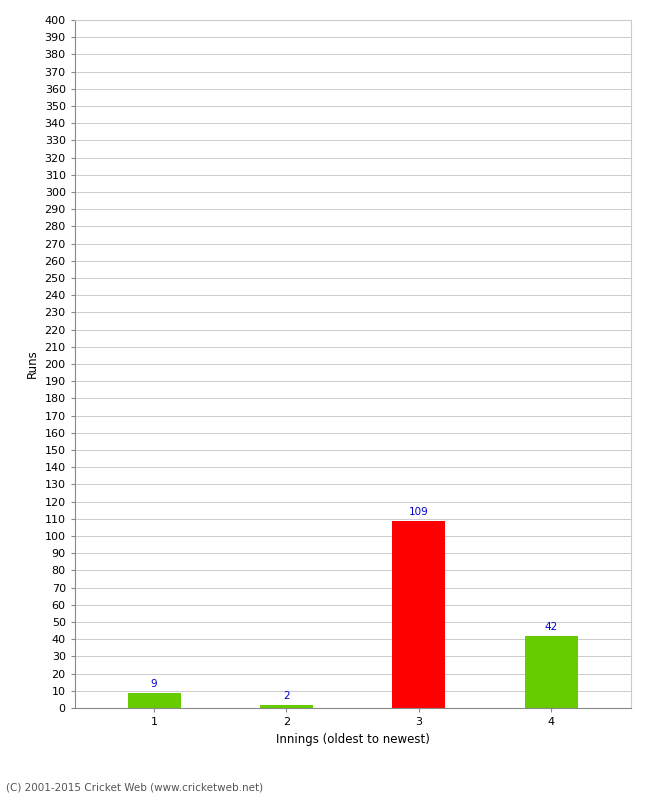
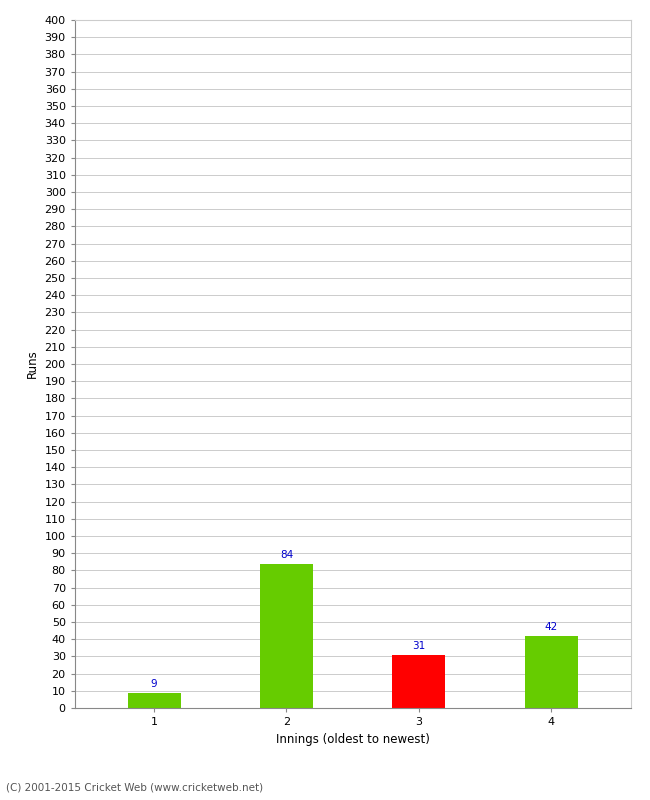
2: 2 -> 84
3: 109 -> 31
